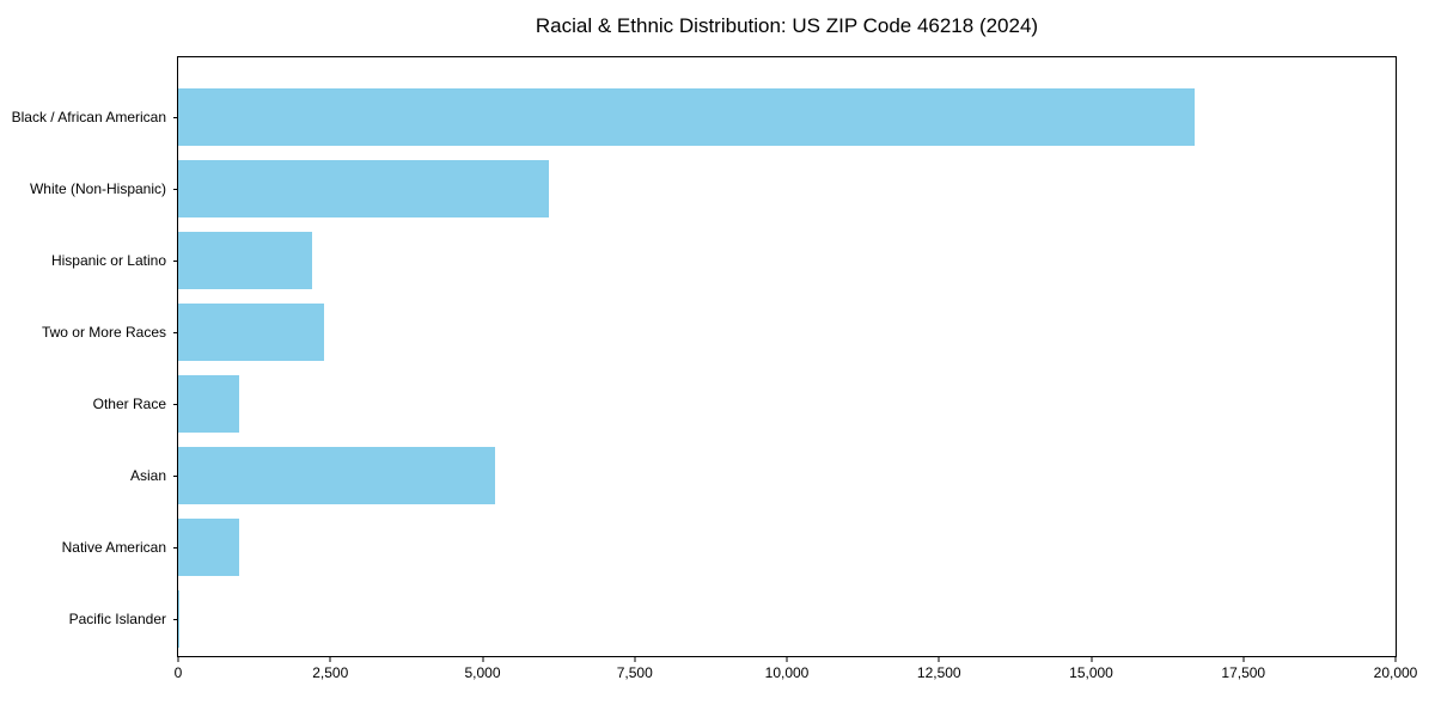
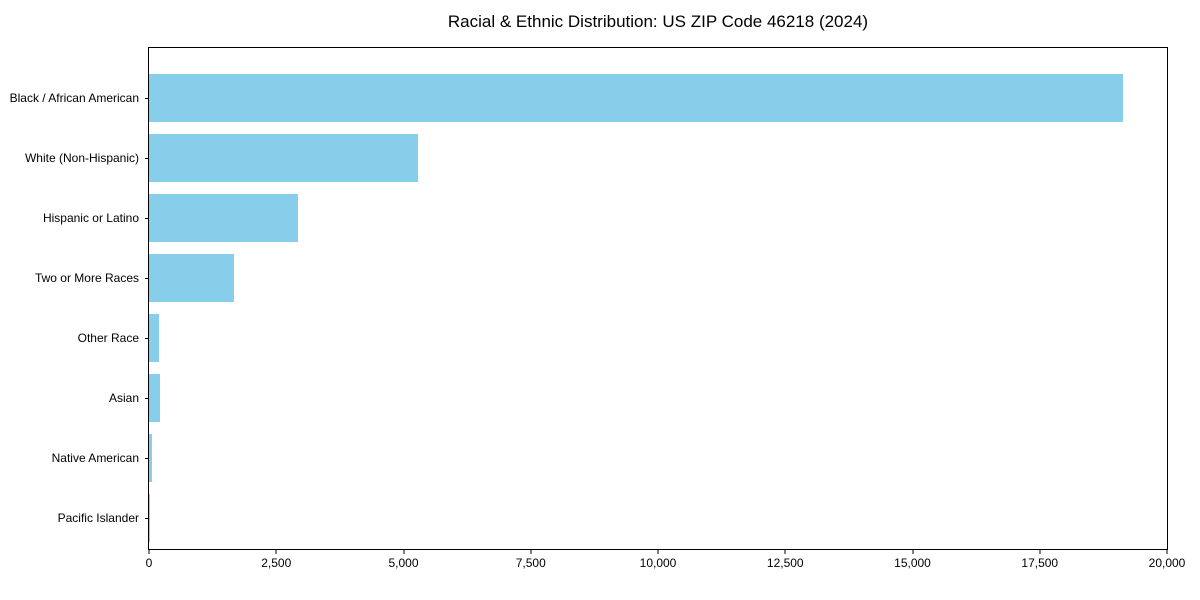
Black / African American: 16700 -> 19100
White (Non-Hispanic): 6100 -> 5300
Hispanic or Latino: 2200 -> 2900
Two or More Races: 2400 -> 1700
Other Race: 1000 -> 200
Asian: 5200 -> 200
Native American: 1000 -> 100
